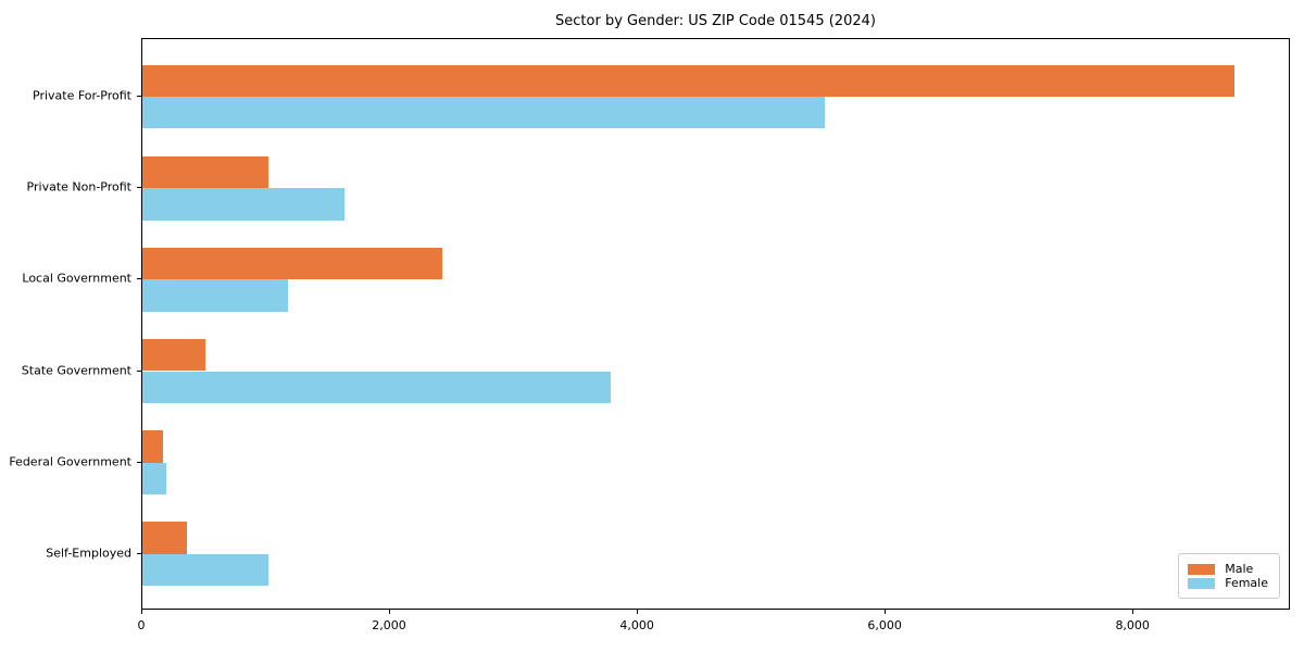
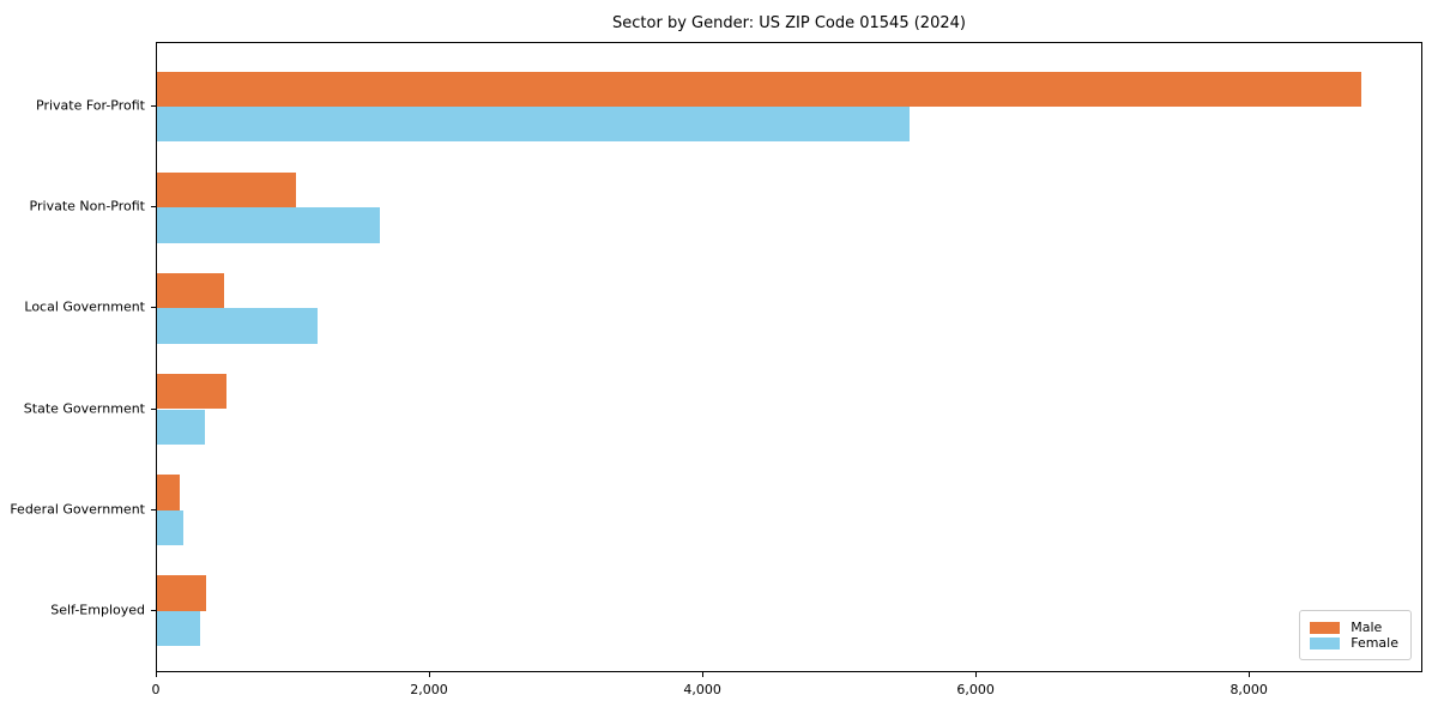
Male/Local Government: 2420 -> 500
Female/State Government: 3780 -> 360
Female/Self-Employed: 1020 -> 320
